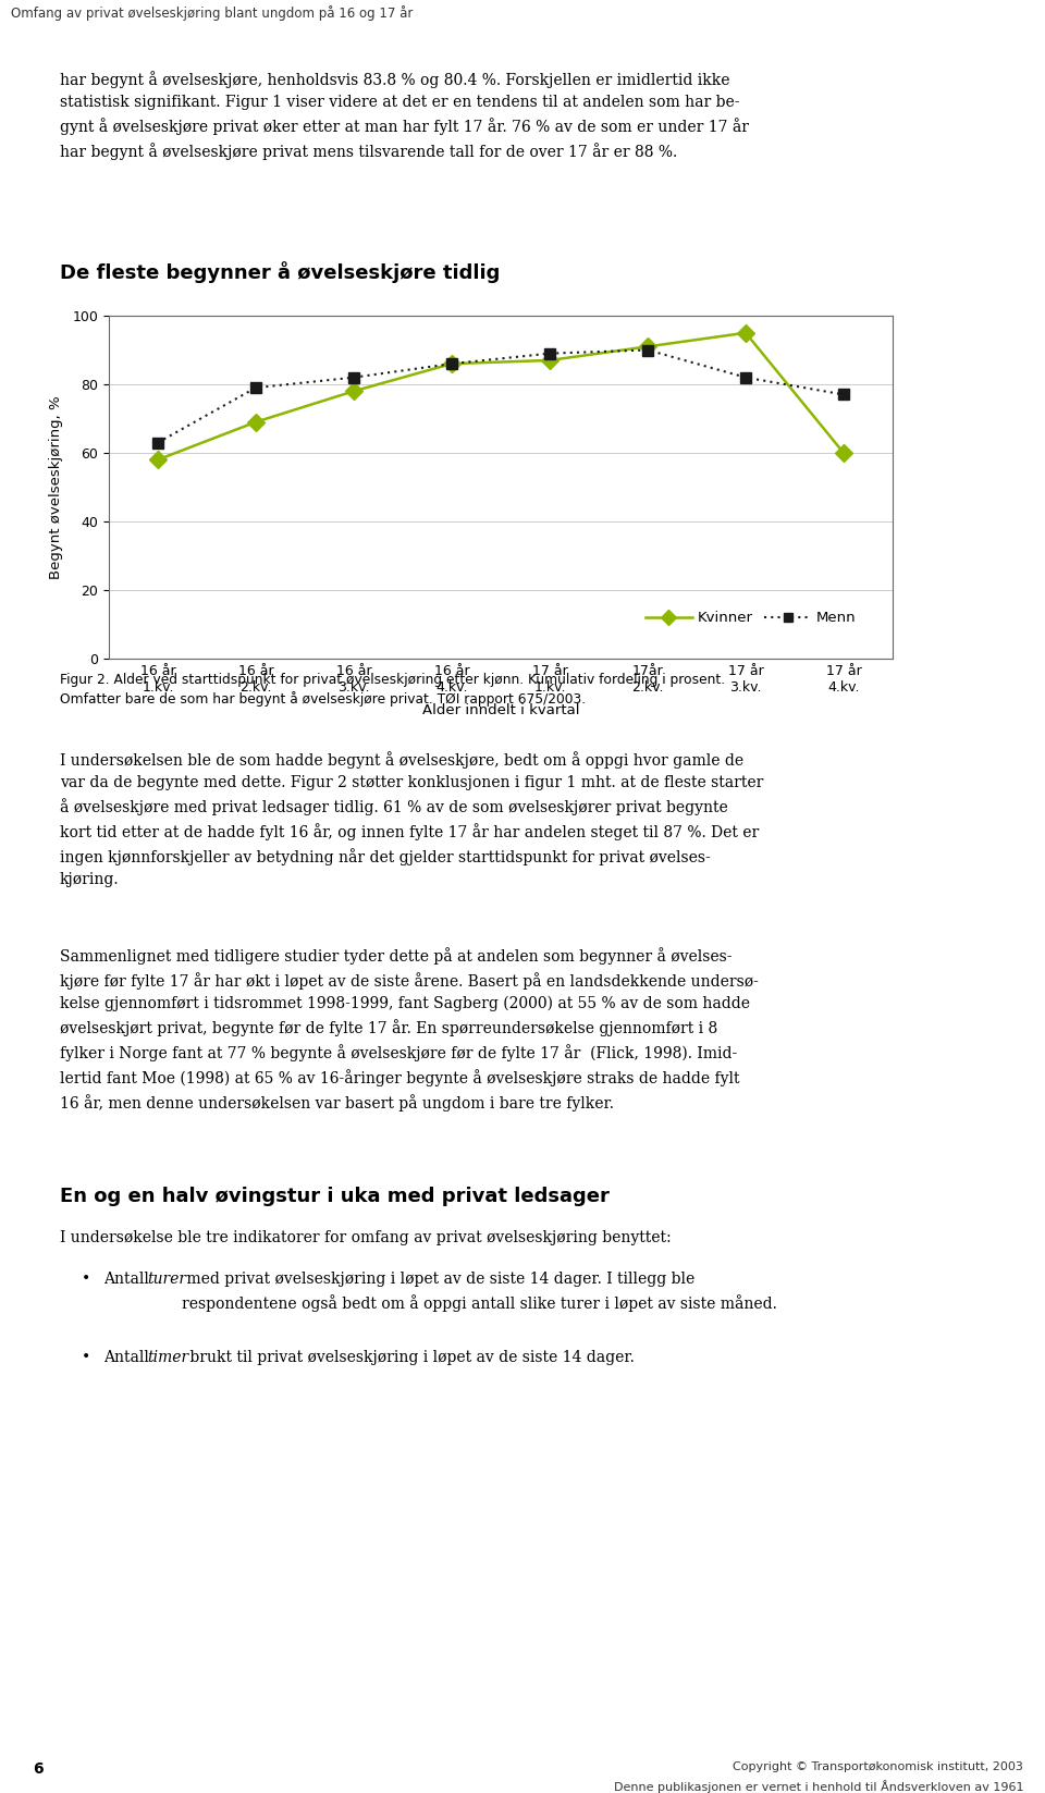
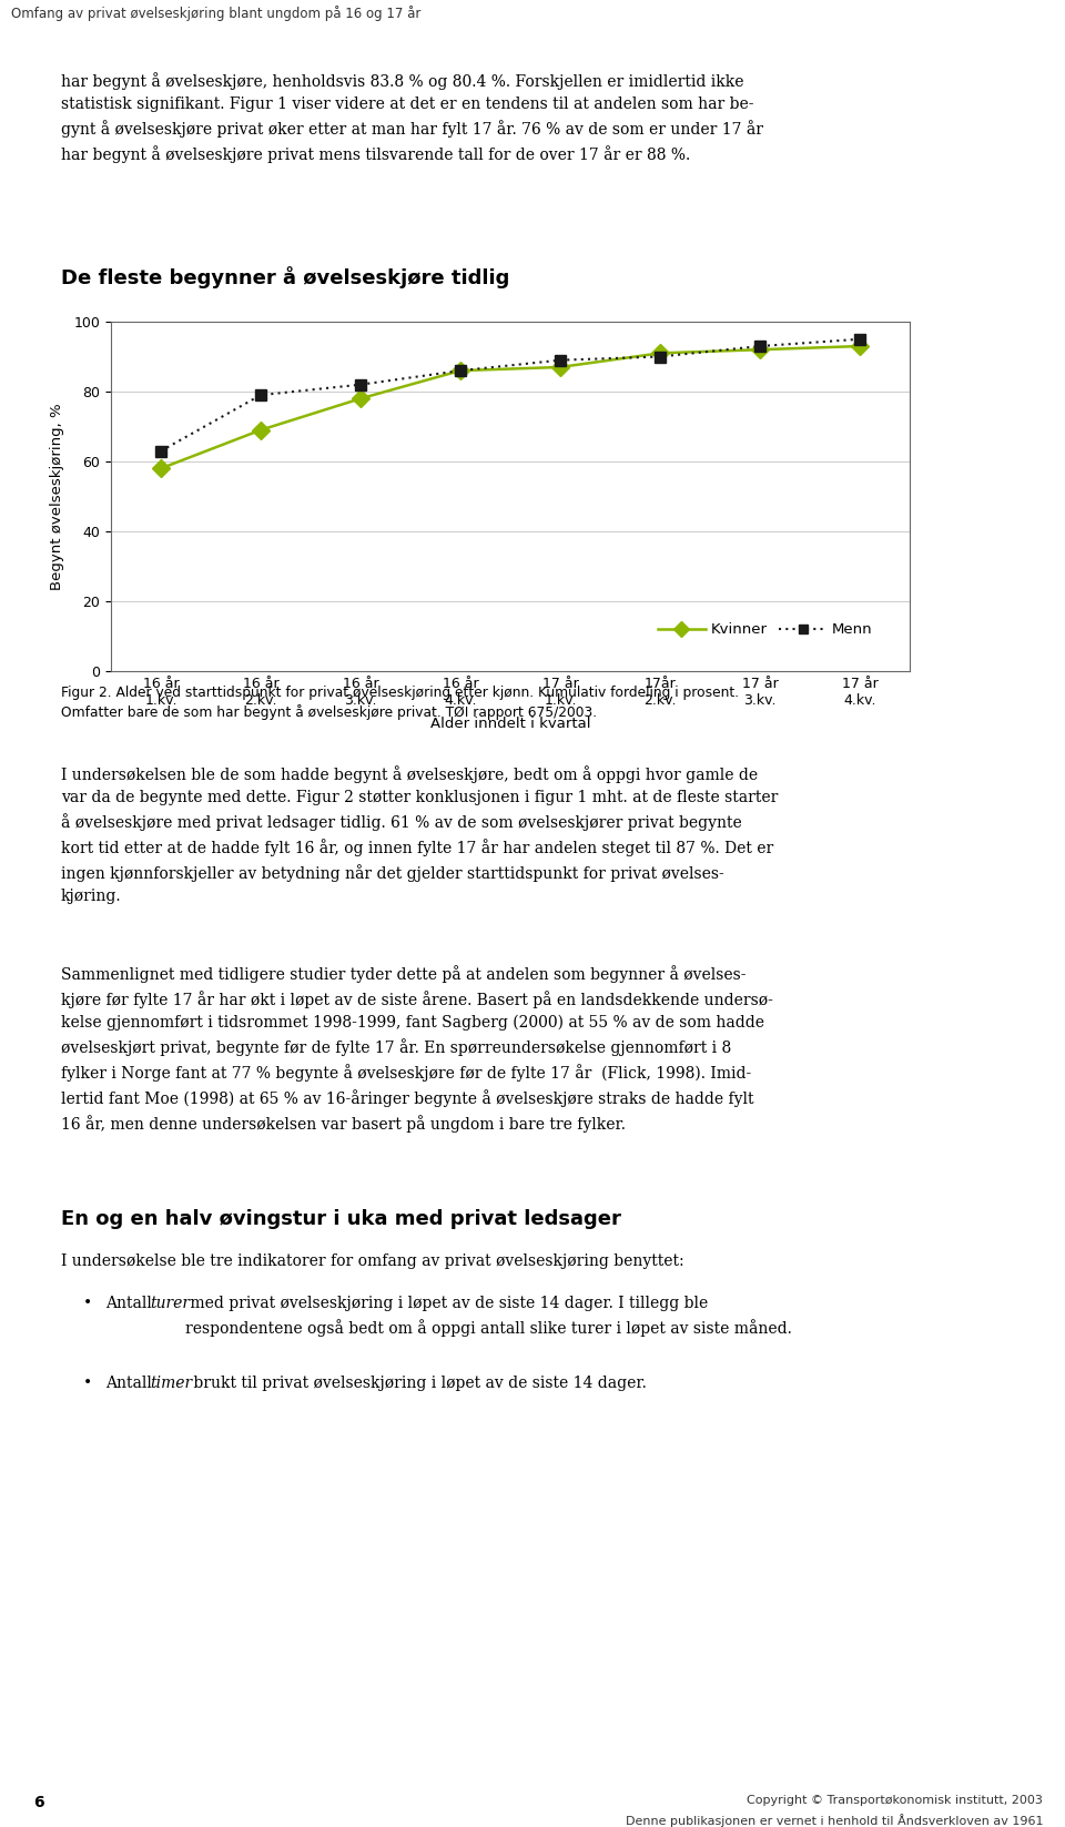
Kvinner/17 år 3.kv.: 95 -> 92
Menn/17 år 3.kv.: 82 -> 93
Kvinner/17 år 4.kv.: 60 -> 93
Menn/17 år 4.kv.: 77 -> 95
